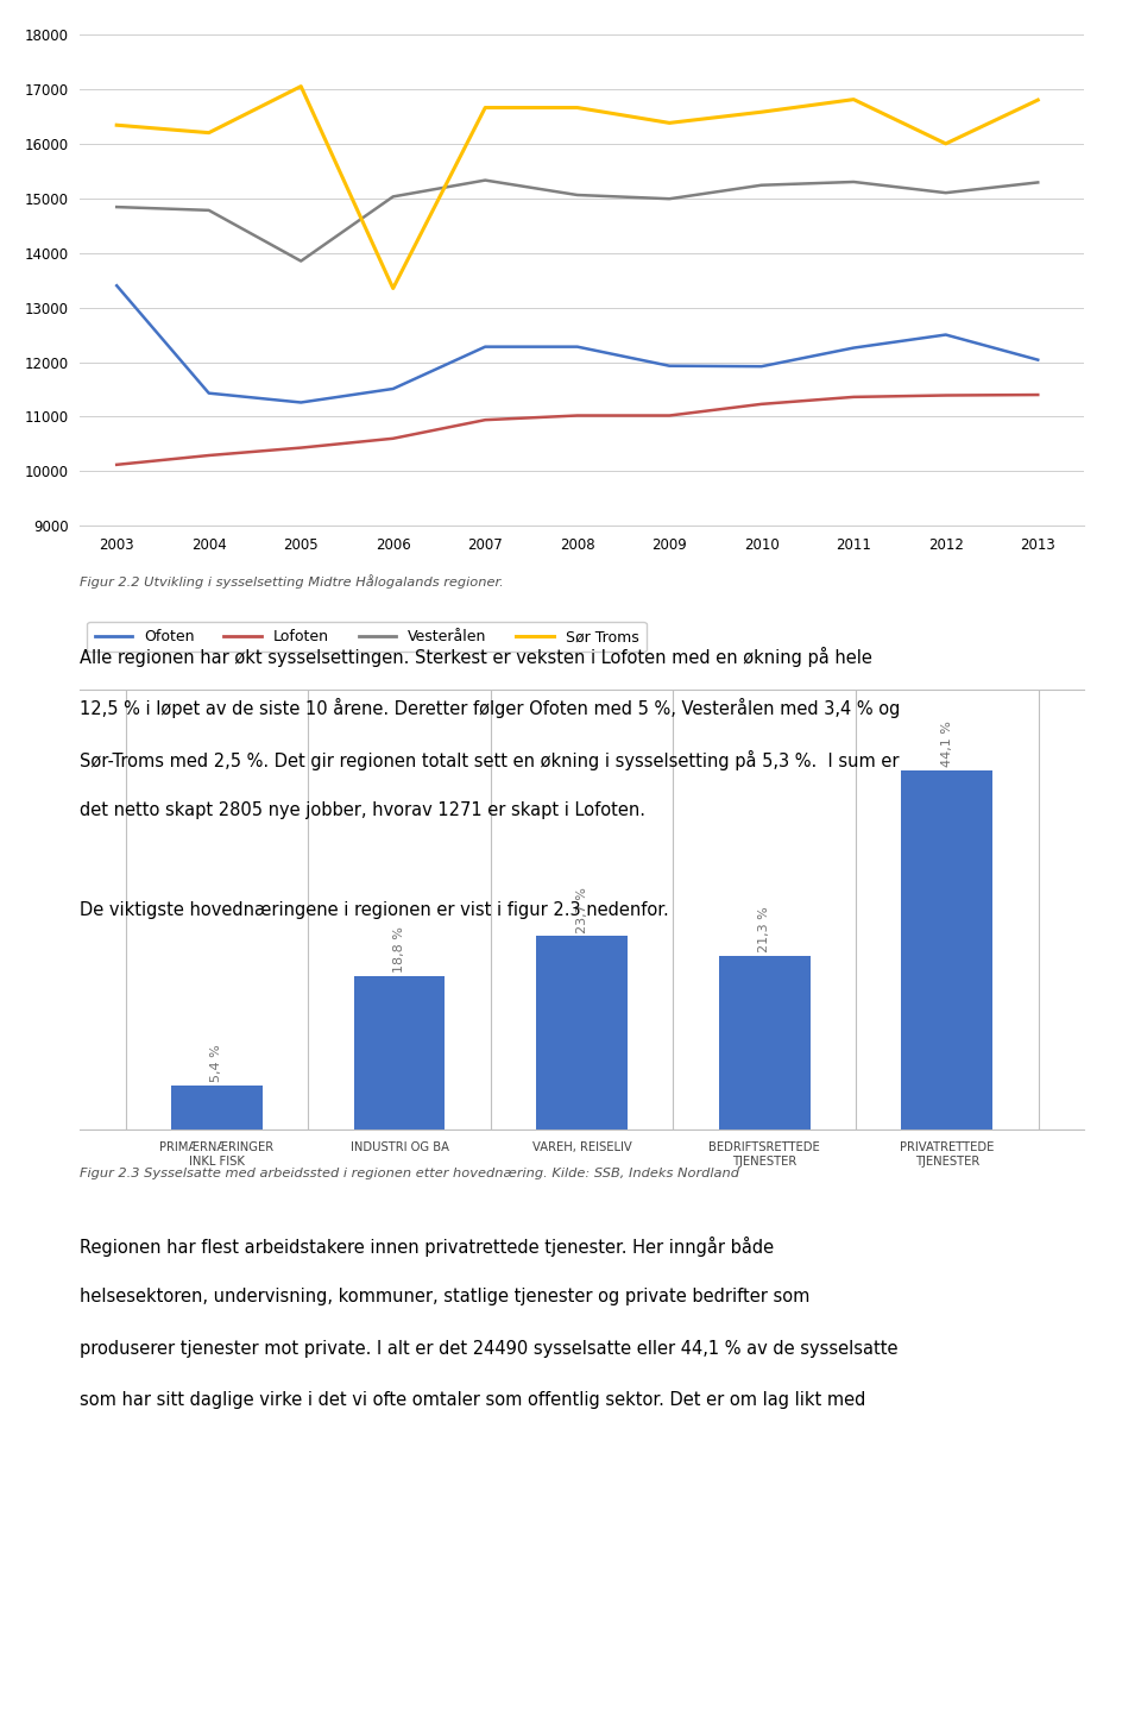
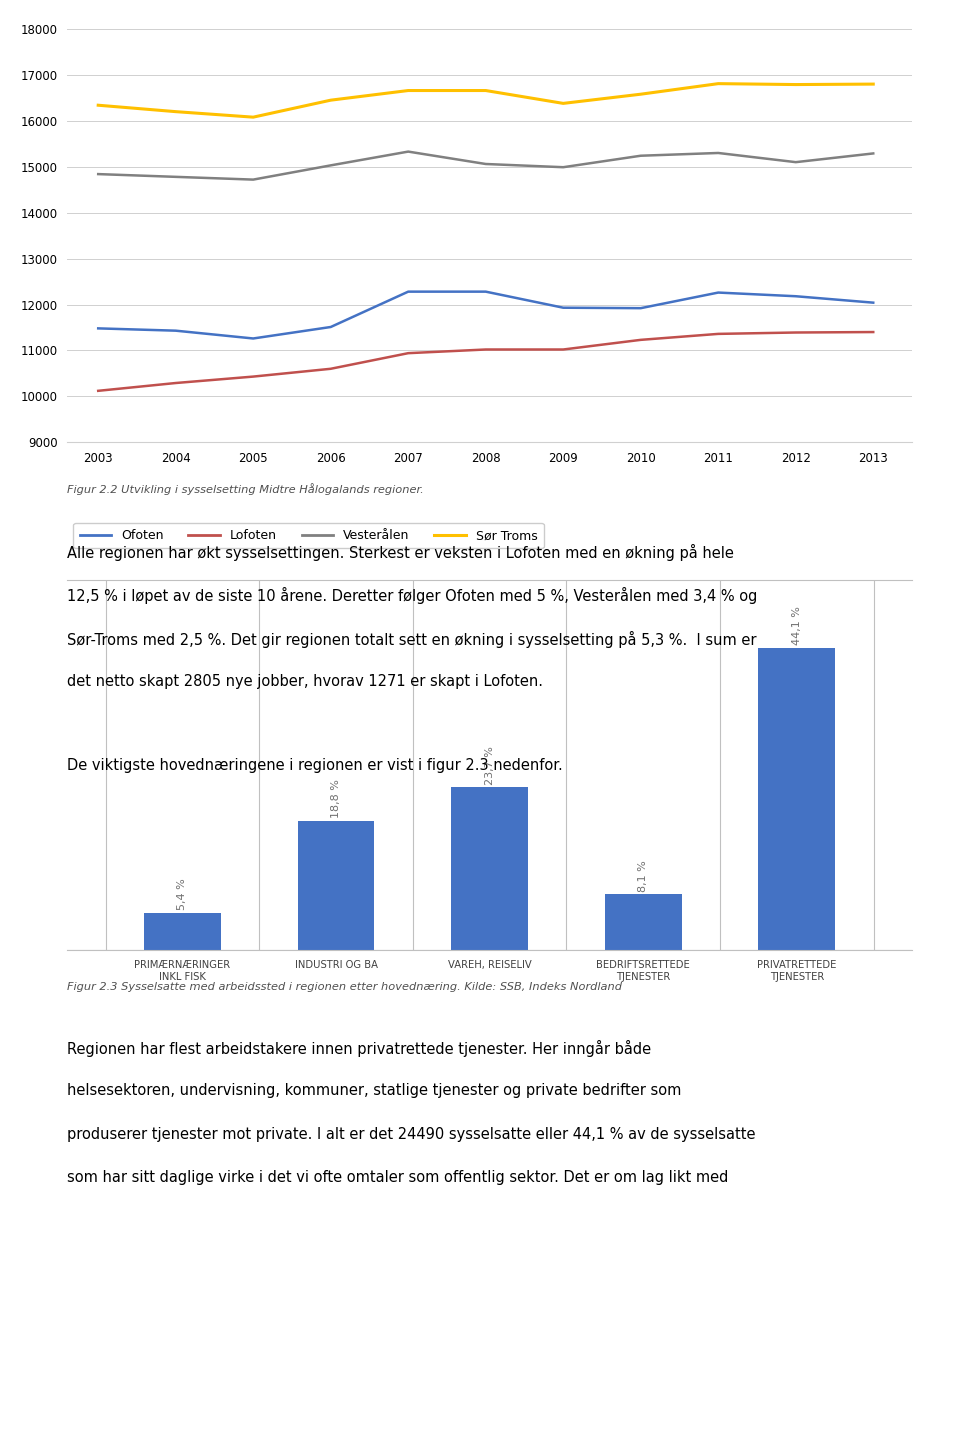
Ofoten/2003: 13400 -> 11480
Vesterålen/2005: 13850 -> 14720
Sør Troms/2005: 17050 -> 16080
Sør Troms/2006: 13350 -> 16450
Ofoten/2012: 12500 -> 12180
Sør Troms/2012: 16000 -> 16790
BEDRIFTSRETTEDE TJENESTER: 21,3 -> 8,1
